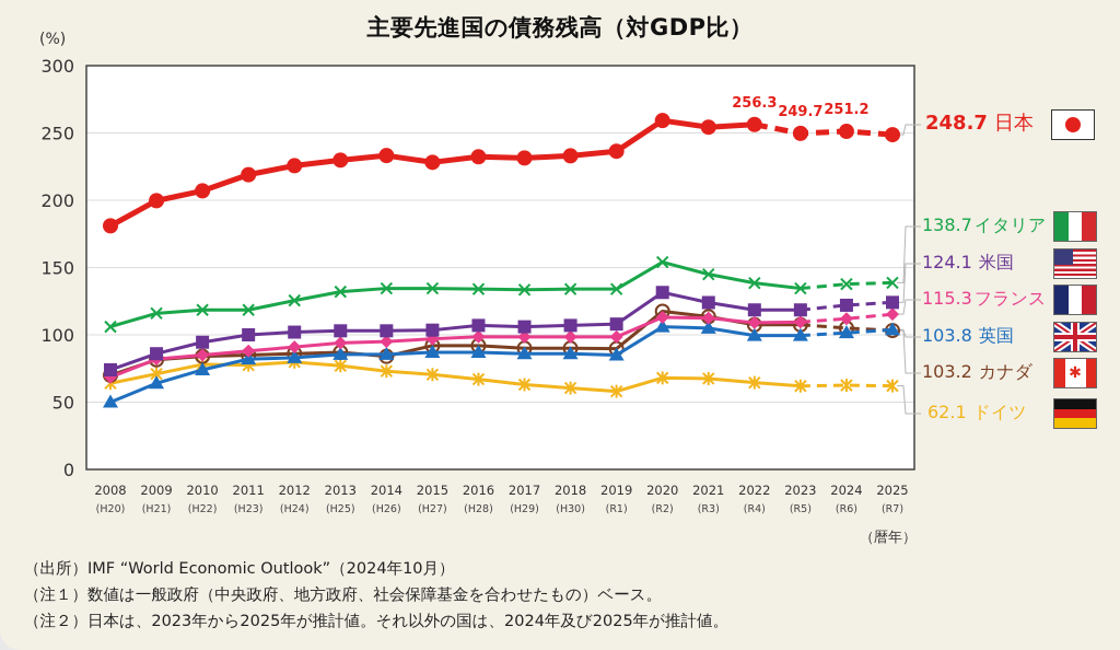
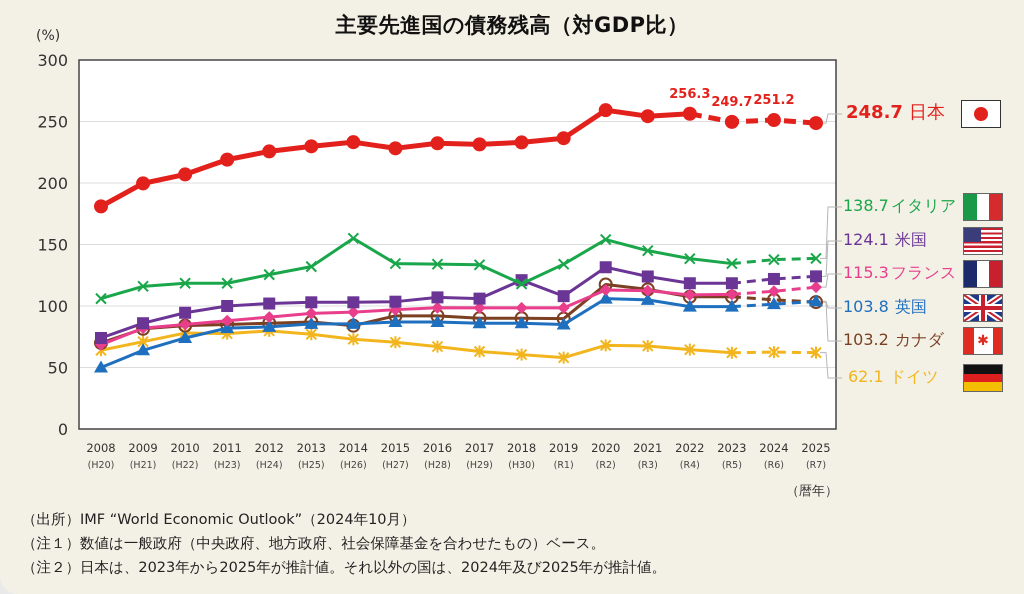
イタリア/2014: 134 -> 155
イタリア/2018: 134 -> 118
米国/2018: 107 -> 121
